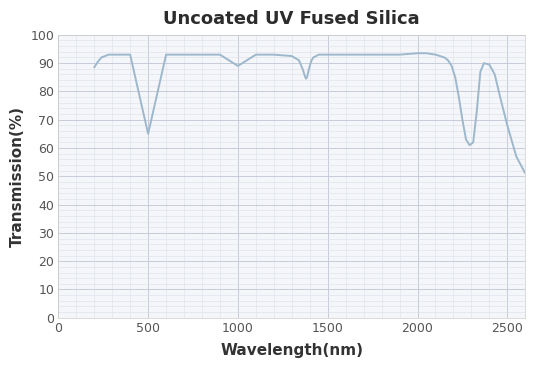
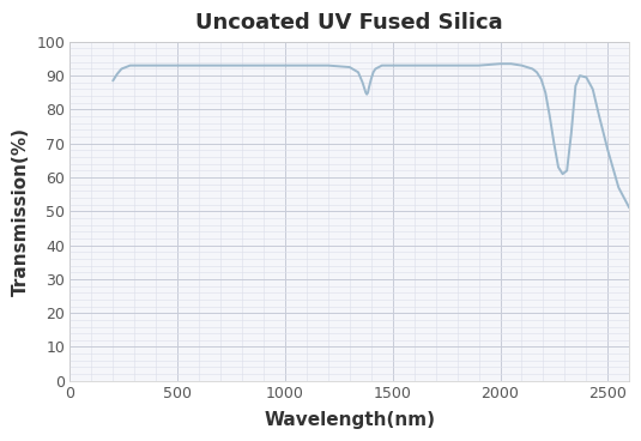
500: 65.0 -> 93.0
1000: 89.0 -> 93.0
